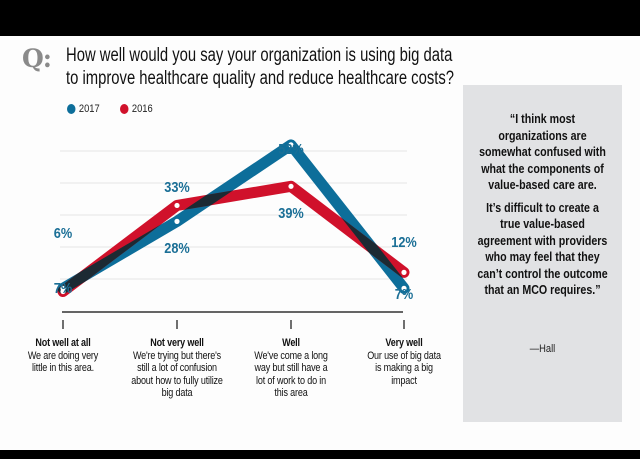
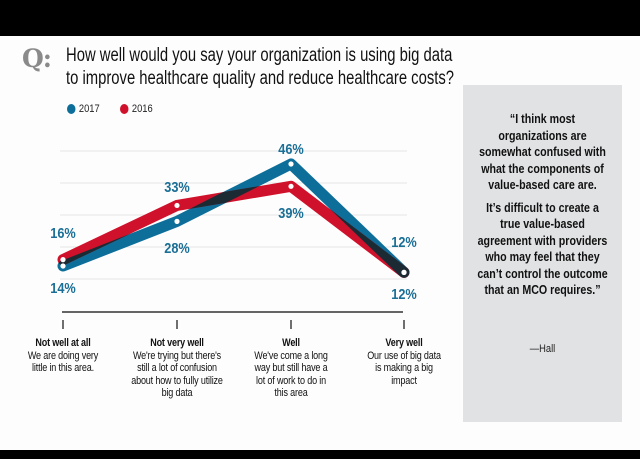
2017/Not well at all: 7% -> 14%
2016/Not well at all: 6% -> 16%
2017/Well: 52% -> 46%
2017/Very well: 7% -> 12%
